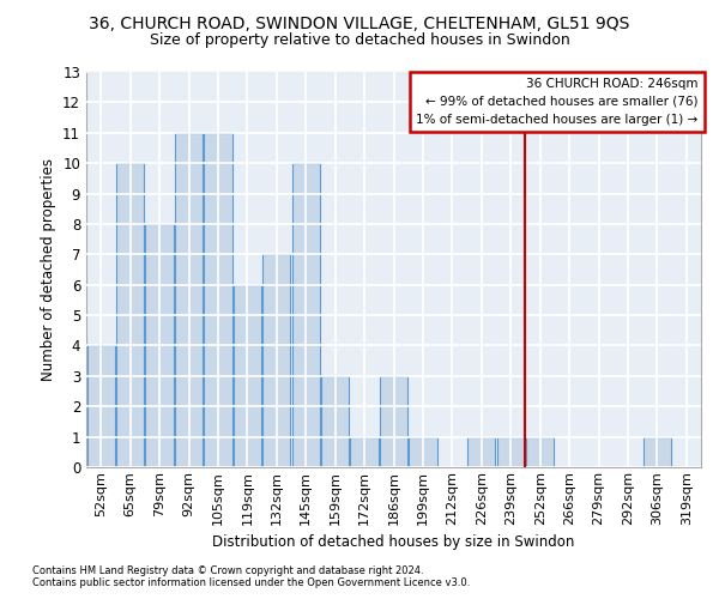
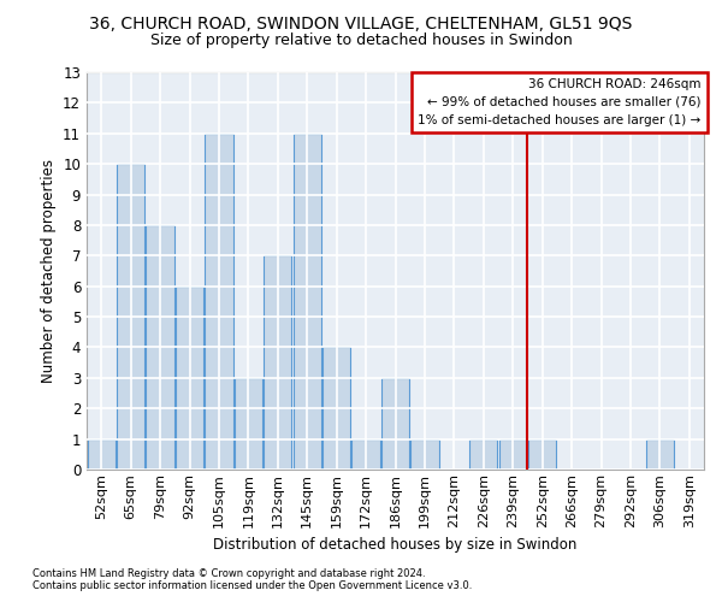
52sqm: 4 -> 1
92sqm: 11 -> 6
119sqm: 6 -> 3
145sqm: 10 -> 11
159sqm: 3 -> 4
